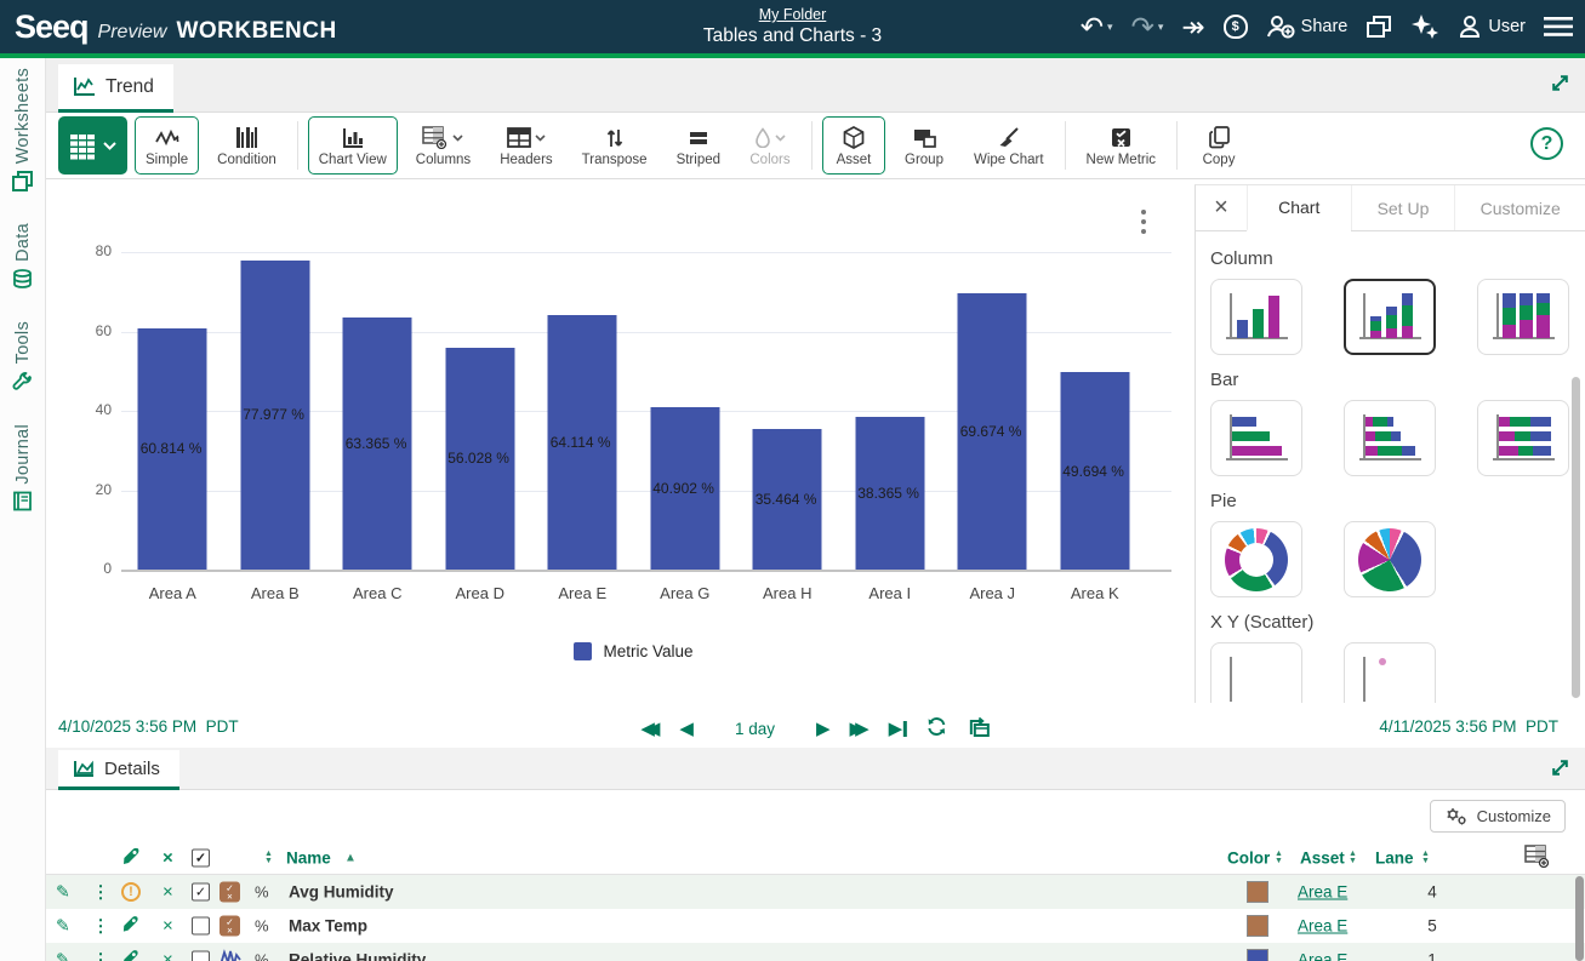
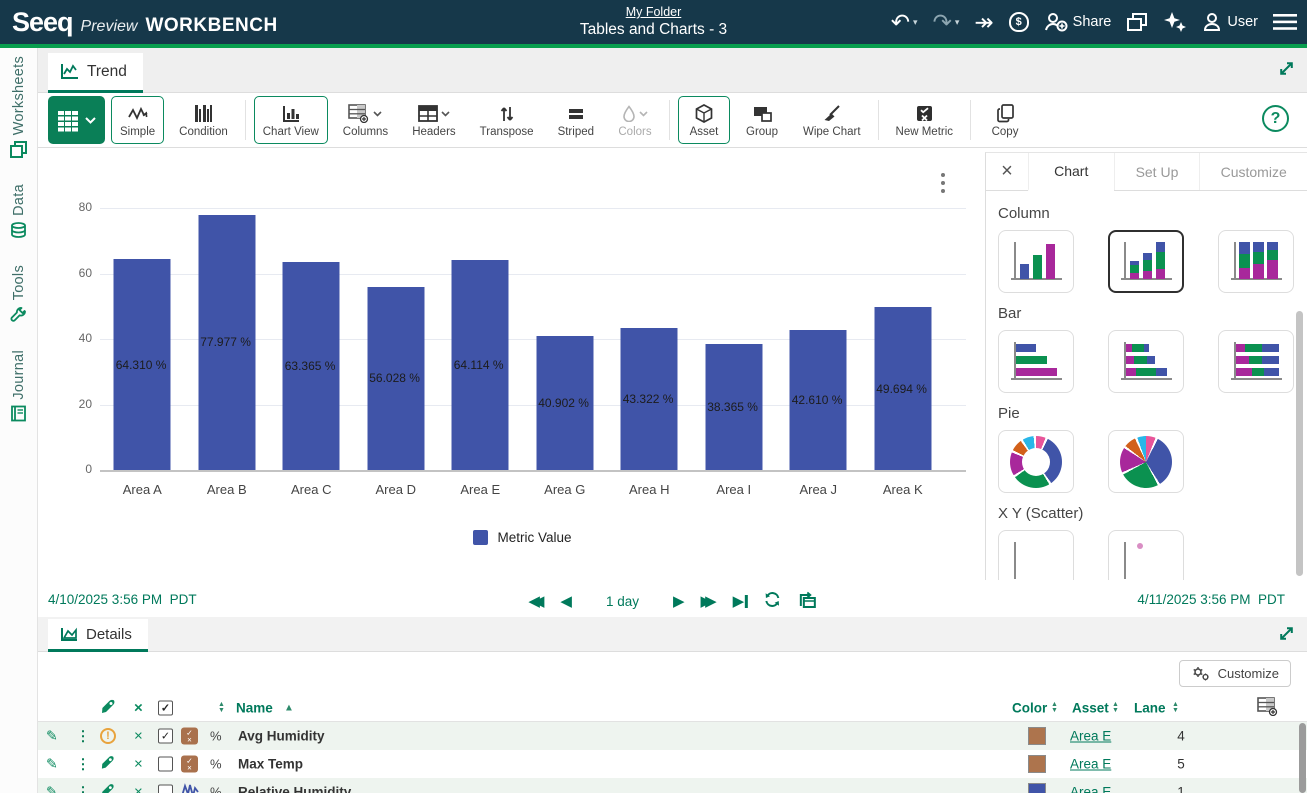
Area A: 60.814 -> 64.310
Area H: 35.464 -> 43.322
Area J: 69.674 -> 42.610
